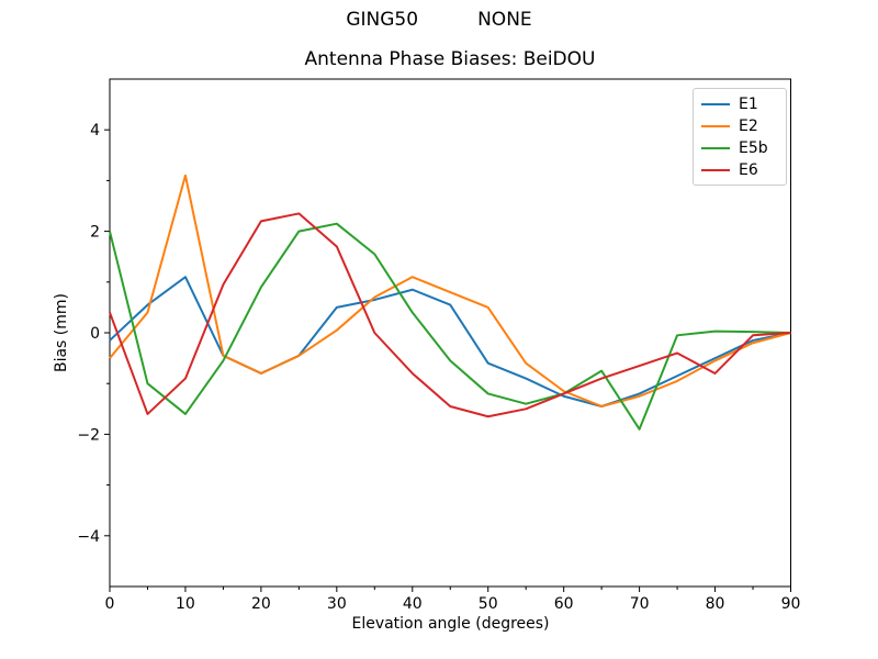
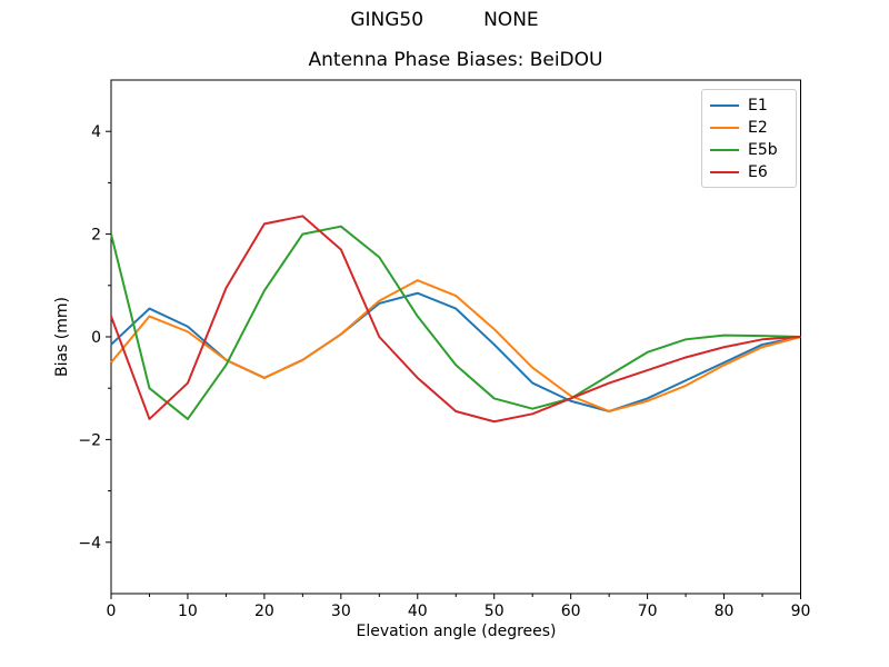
E1/10: 1.1 -> 0.2
E2/10: 3.1 -> 0.1
E1/30: 0.5 -> 0.1
E1/50: -0.6 -> -0.1
E2/50: 0.5 -> 0.1
E5b/70: -1.9 -> -0.3
E6/80: -0.8 -> -0.2
